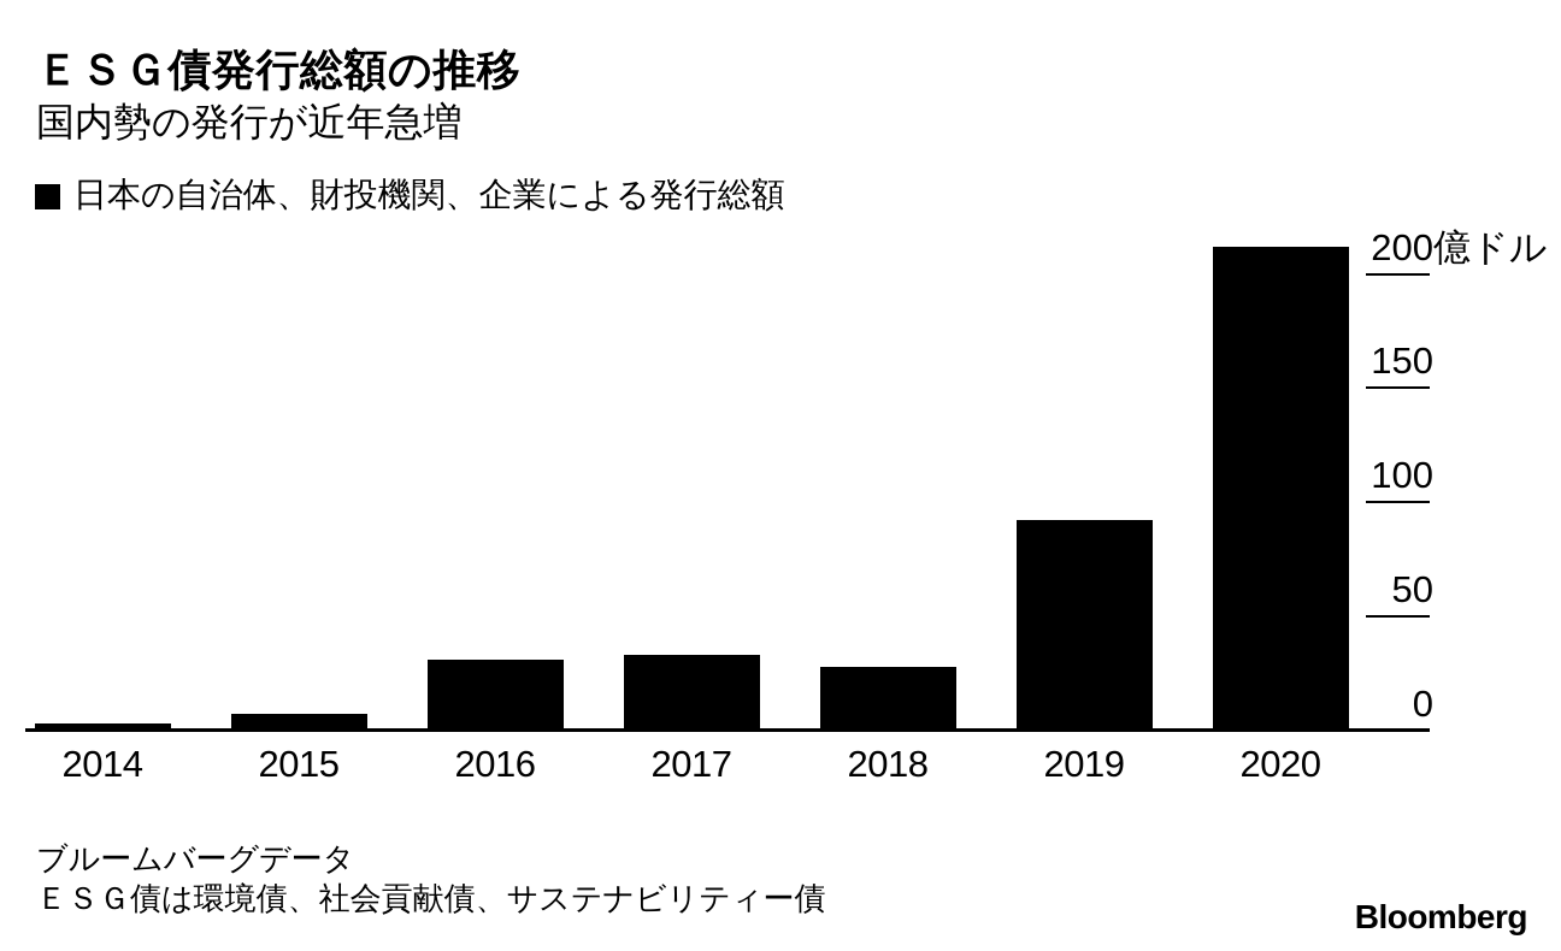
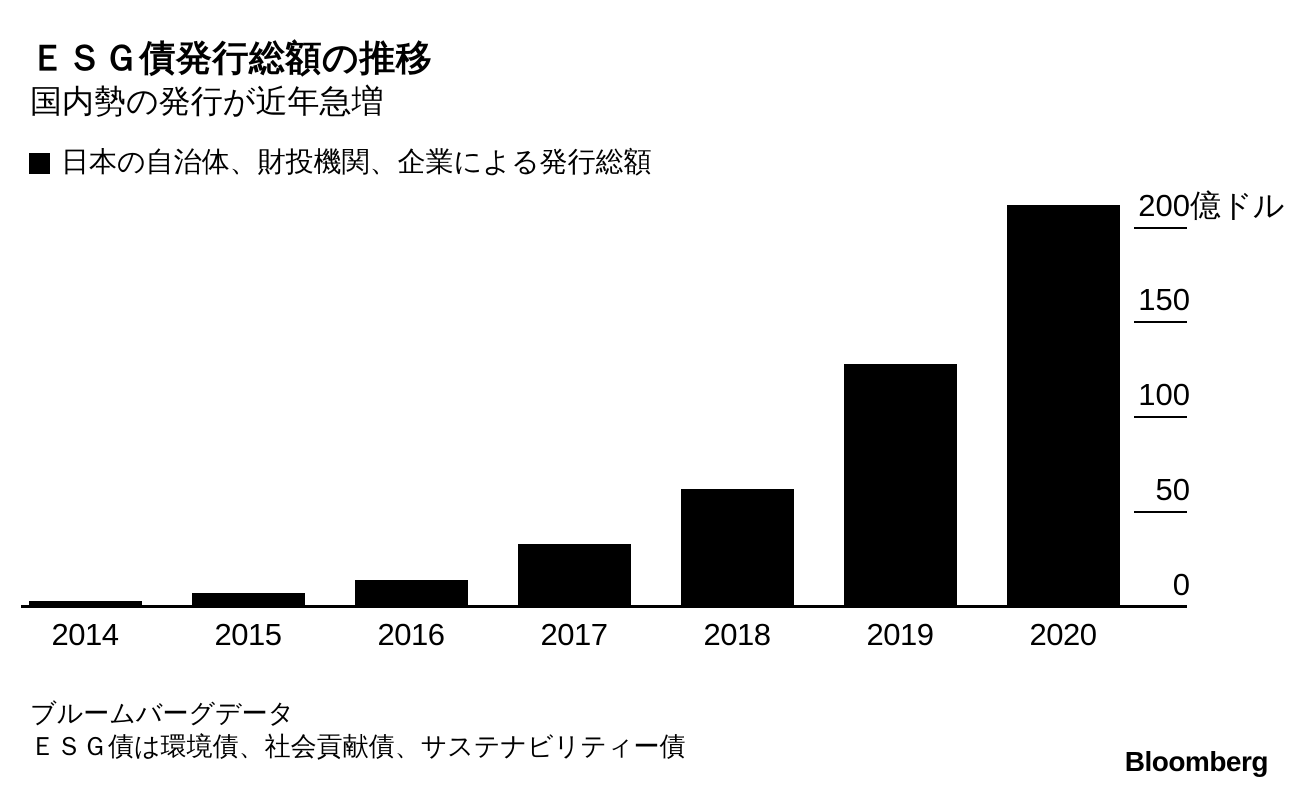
2016: 31 -> 14
2018: 28 -> 62
2019: 92 -> 128
